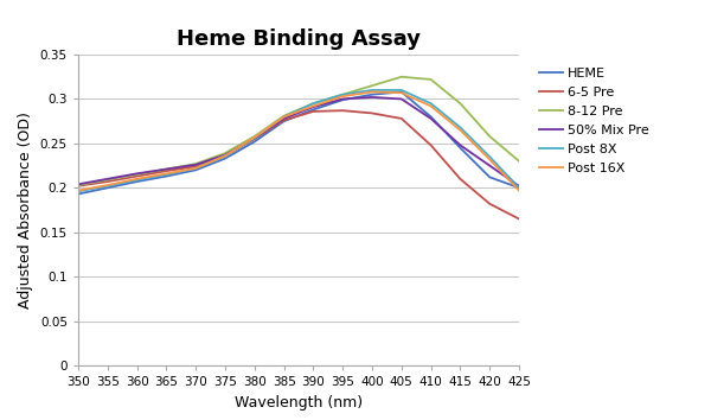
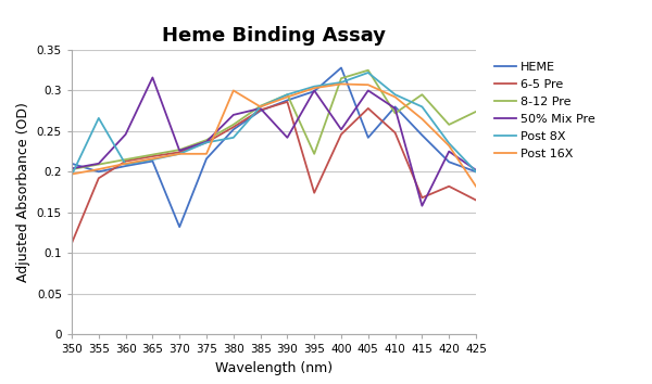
HEME/350: 0.193 -> 0.210
6-5 Pre/350: 0.202 -> 0.112
6-5 Pre/355: 0.207 -> 0.192
Post 8X/355: 0.202 -> 0.266
50% Mix Pre/360: 0.216 -> 0.246
50% Mix Pre/365: 0.221 -> 0.316
HEME/370: 0.220 -> 0.132
HEME/375: 0.233 -> 0.216
Post 16X/375: 0.236 -> 0.222
50% Mix Pre/380: 0.256 -> 0.270
Post 8X/380: 0.256 -> 0.242
Post 16X/380: 0.257 -> 0.300
50% Mix Pre/390: 0.291 -> 0.242
6-5 Pre/395: 0.287 -> 0.174
8-12 Pre/395: 0.305 -> 0.222
HEME/400: 0.305 -> 0.328
6-5 Pre/400: 0.284 -> 0.246
50% Mix Pre/400: 0.302 -> 0.252
HEME/405: 0.308 -> 0.242
Post 8X/405: 0.310 -> 0.322
8-12 Pre/410: 0.322 -> 0.272
6-5 Pre/415: 0.210 -> 0.168
50% Mix Pre/415: 0.248 -> 0.158
Post 8X/415: 0.268 -> 0.280
8-12 Pre/425: 0.230 -> 0.274
Post 16X/425: 0.197 -> 0.182
